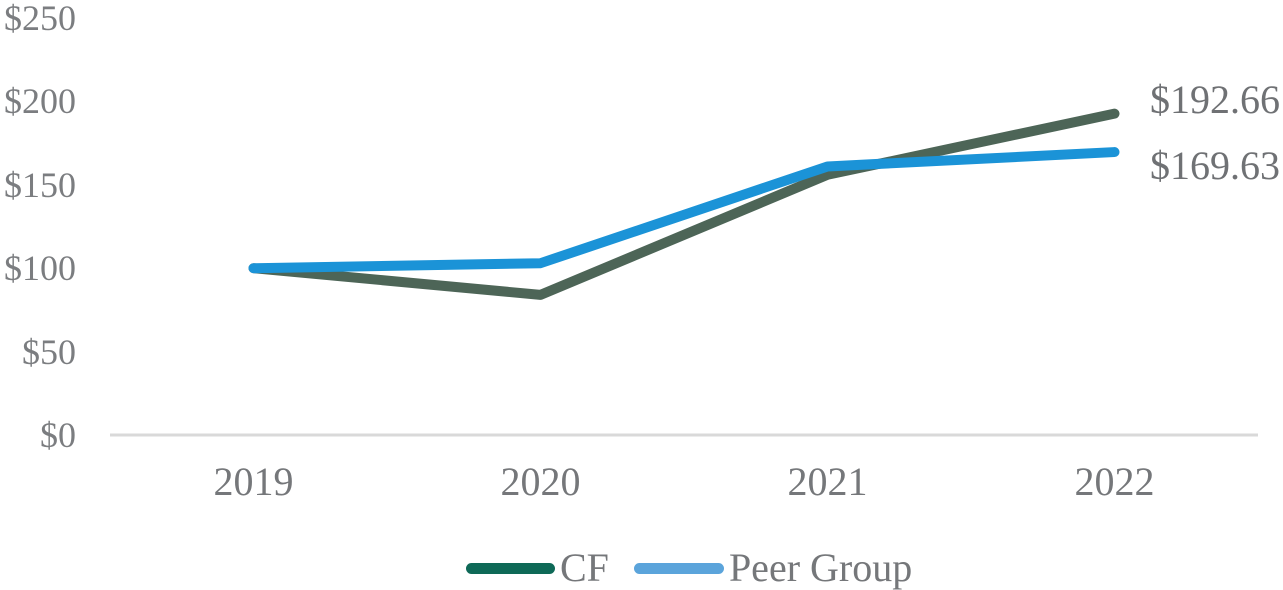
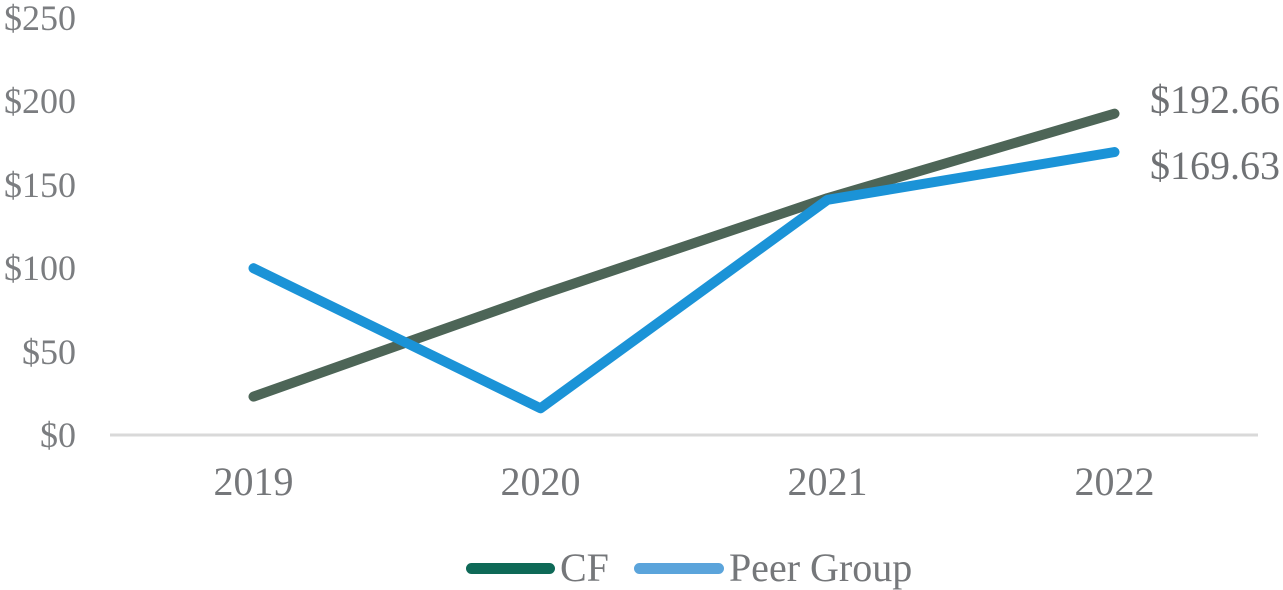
CF/2019: $100 -> $23
Peer Group/2020: $103 -> $16
CF/2021: $156 -> $142
Peer Group/2021: $161 -> $141
